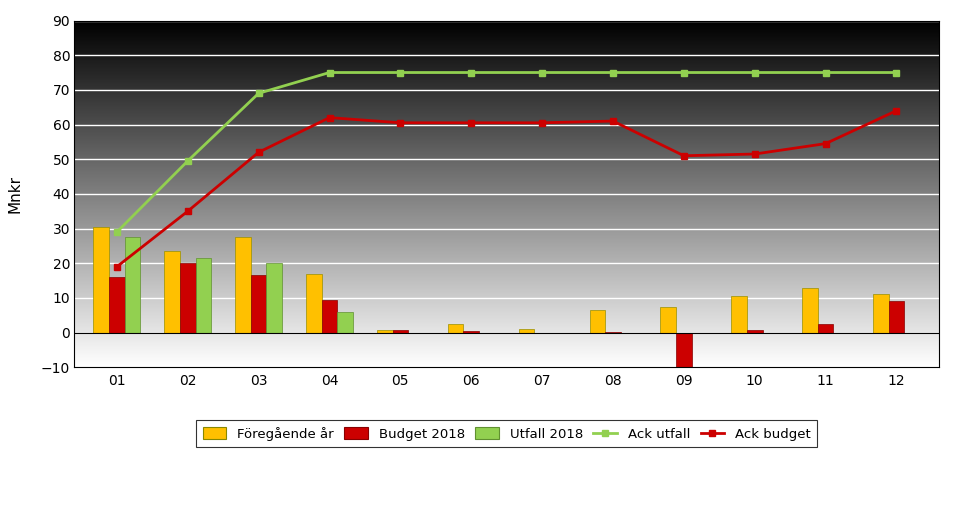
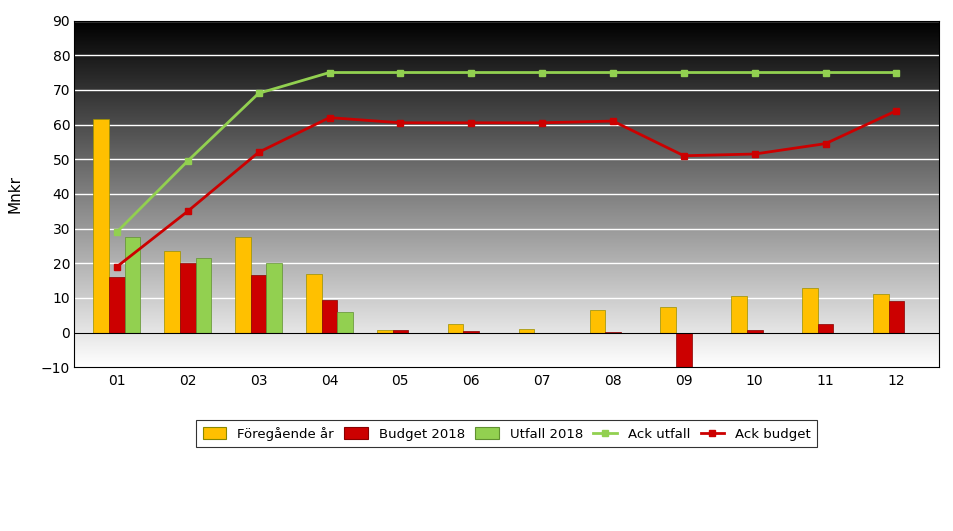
Föregående år/01: 30.5 -> 61.5
